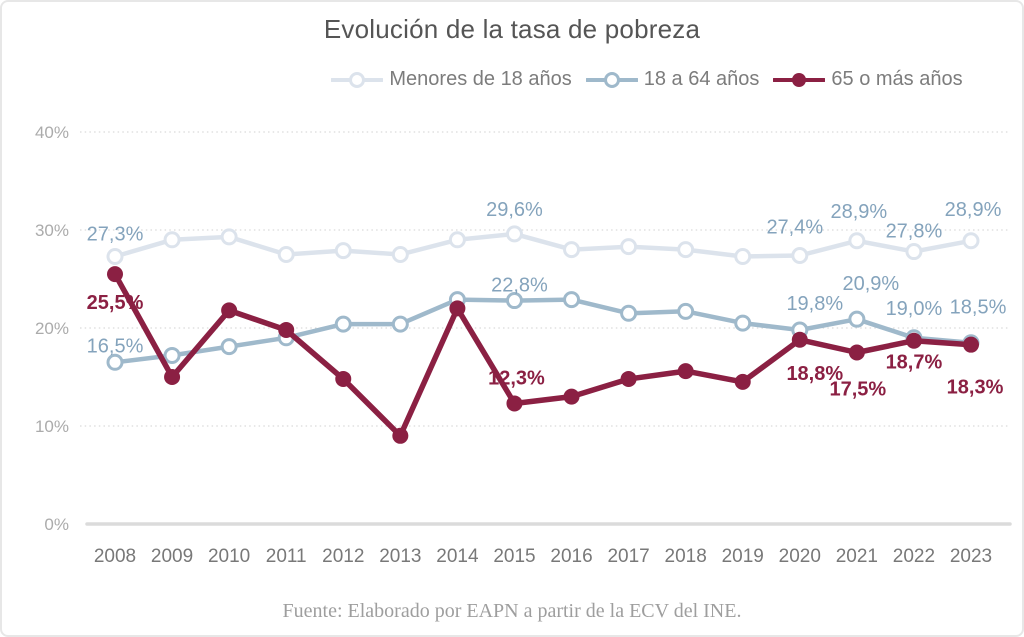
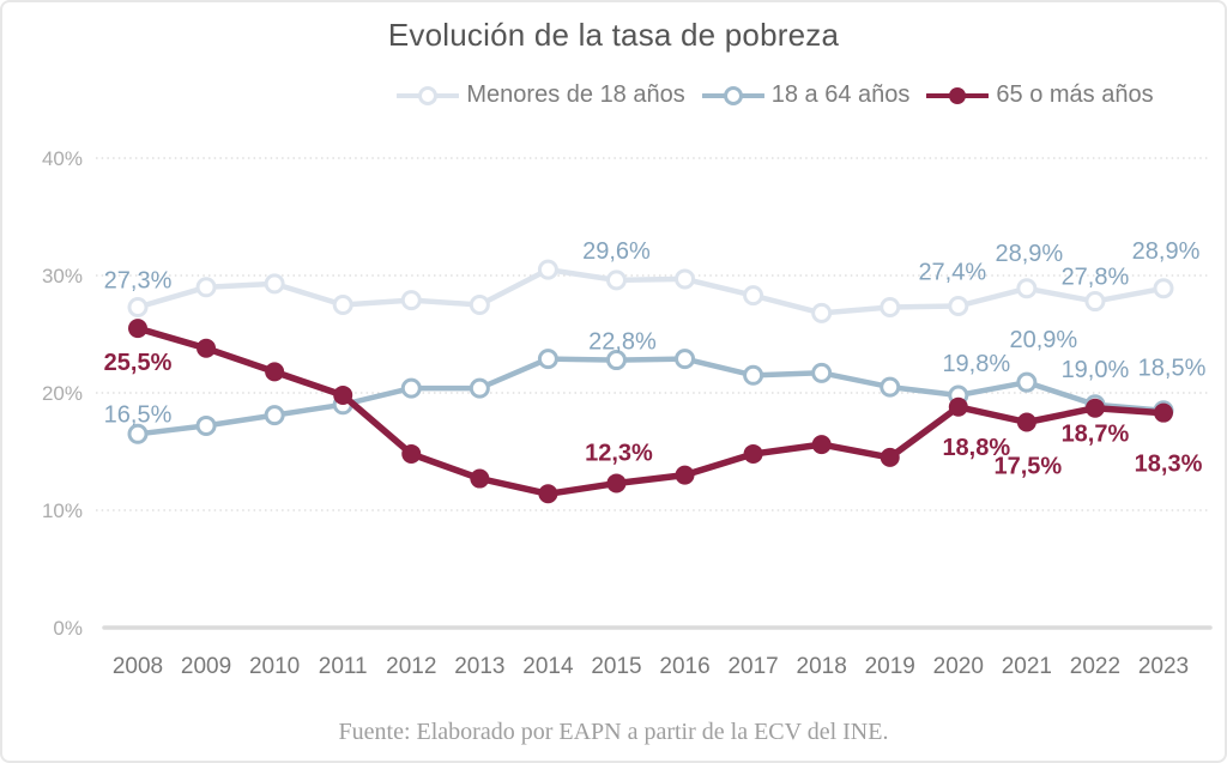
65 o más años/2009: 15% -> 24%
65 o más años/2013: 9% -> 13%
Menores de 18 años/2014: 29% -> 30%
65 o más años/2014: 22% -> 11%
Menores de 18 años/2016: 28% -> 30%
Menores de 18 años/2018: 28% -> 27%
